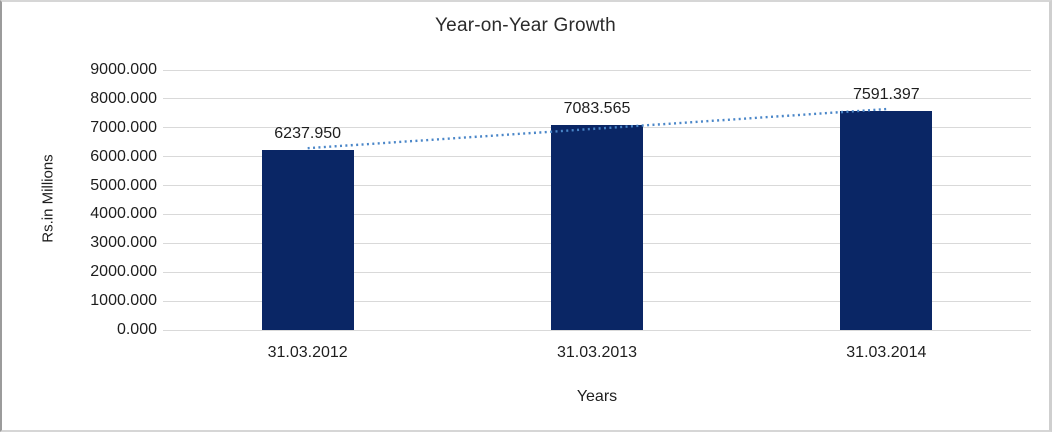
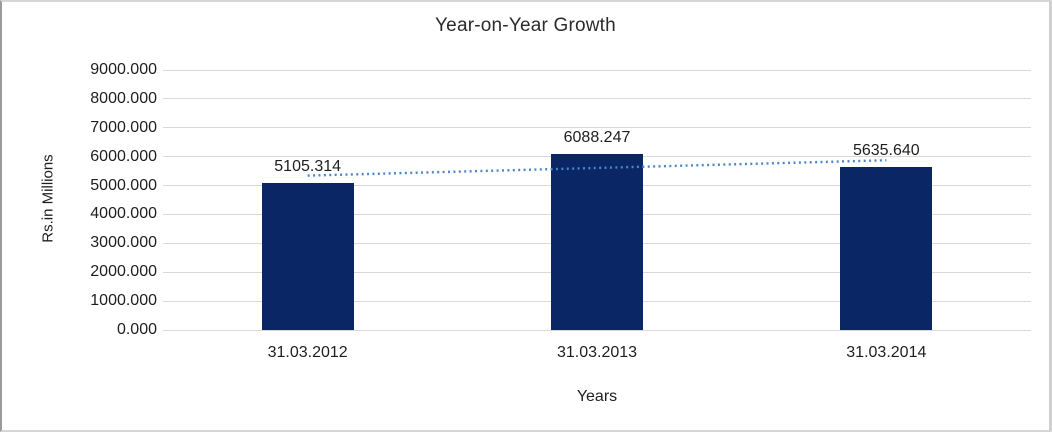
31.03.2012: 6237.950 -> 5105.314
31.03.2013: 7083.565 -> 6088.247
31.03.2014: 7591.397 -> 5635.640
